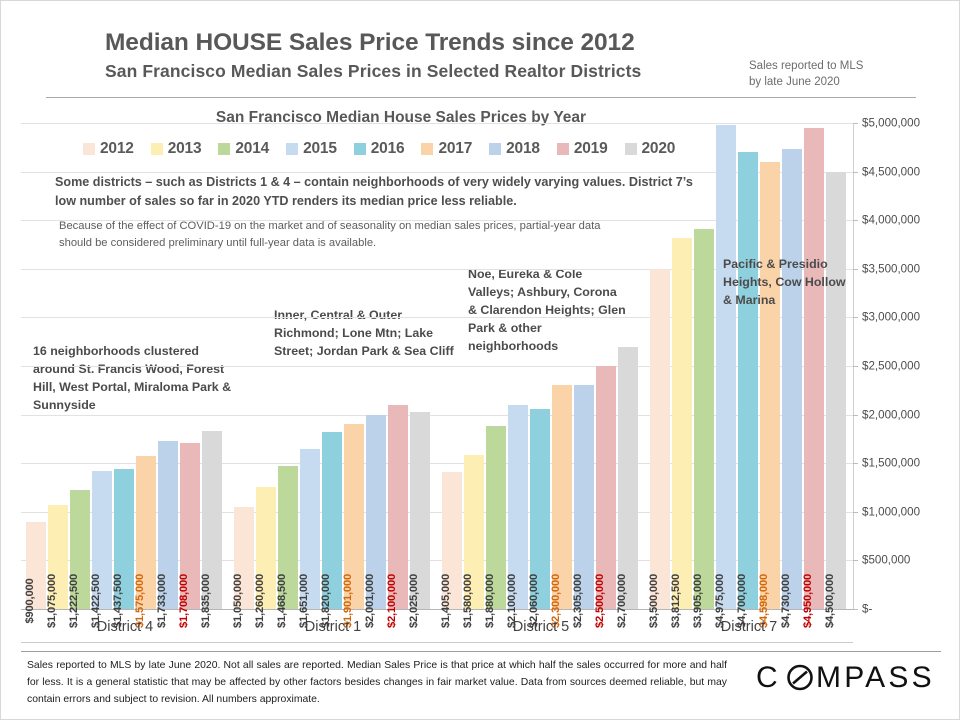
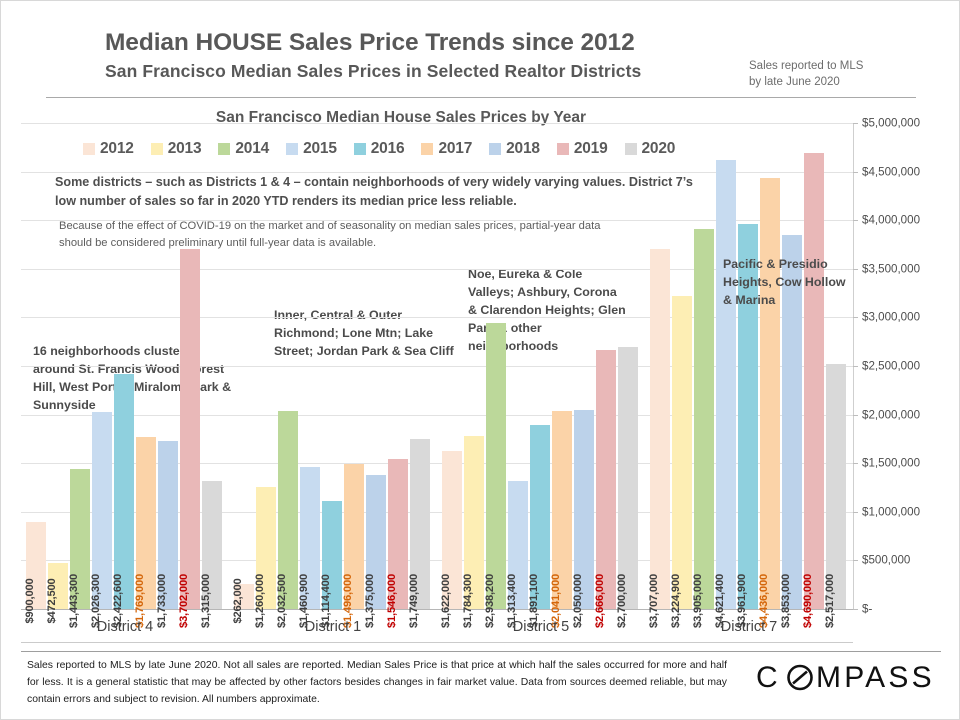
2013/District 4: $1,075,000 -> $472,500
2014/District 4: $1,222,500 -> $1,443,300
2015/District 4: $1,422,500 -> $2,026,300
2016/District 4: $1,437,500 -> $2,422,600
2017/District 4: $1,575,000 -> $1,769,000
2019/District 4: $1,708,000 -> $3,702,000
2020/District 4: $1,835,000 -> $1,315,000
2012/District 1: $1,050,000 -> $262,000
2014/District 1: $1,468,500 -> $2,032,500
2015/District 1: $1,651,000 -> $1,460,900
2016/District 1: $1,820,000 -> $1,114,400
2017/District 1: $1,901,000 -> $1,496,000
2018/District 1: $2,001,000 -> $1,375,000
2019/District 1: $2,100,000 -> $1,546,000
2020/District 1: $2,025,000 -> $1,749,000
2012/District 5: $1,405,000 -> $1,622,000
2013/District 5: $1,580,000 -> $1,784,300
2014/District 5: $1,880,000 -> $2,938,200
2015/District 5: $2,100,000 -> $1,313,400
2016/District 5: $2,060,000 -> $1,891,100
2017/District 5: $2,300,000 -> $2,041,000
2018/District 5: $2,305,000 -> $2,050,000
2019/District 5: $2,500,000 -> $2,666,000
2012/District 7: $3,500,000 -> $3,707,000
2013/District 7: $3,812,500 -> $3,224,900
2015/District 7: $4,975,000 -> $4,621,400
2016/District 7: $4,700,000 -> $3,961,900
2017/District 7: $4,598,000 -> $4,436,000
2018/District 7: $4,730,000 -> $3,853,000
2019/District 7: $4,950,000 -> $4,690,000
2020/District 7: $4,500,000 -> $2,517,000
